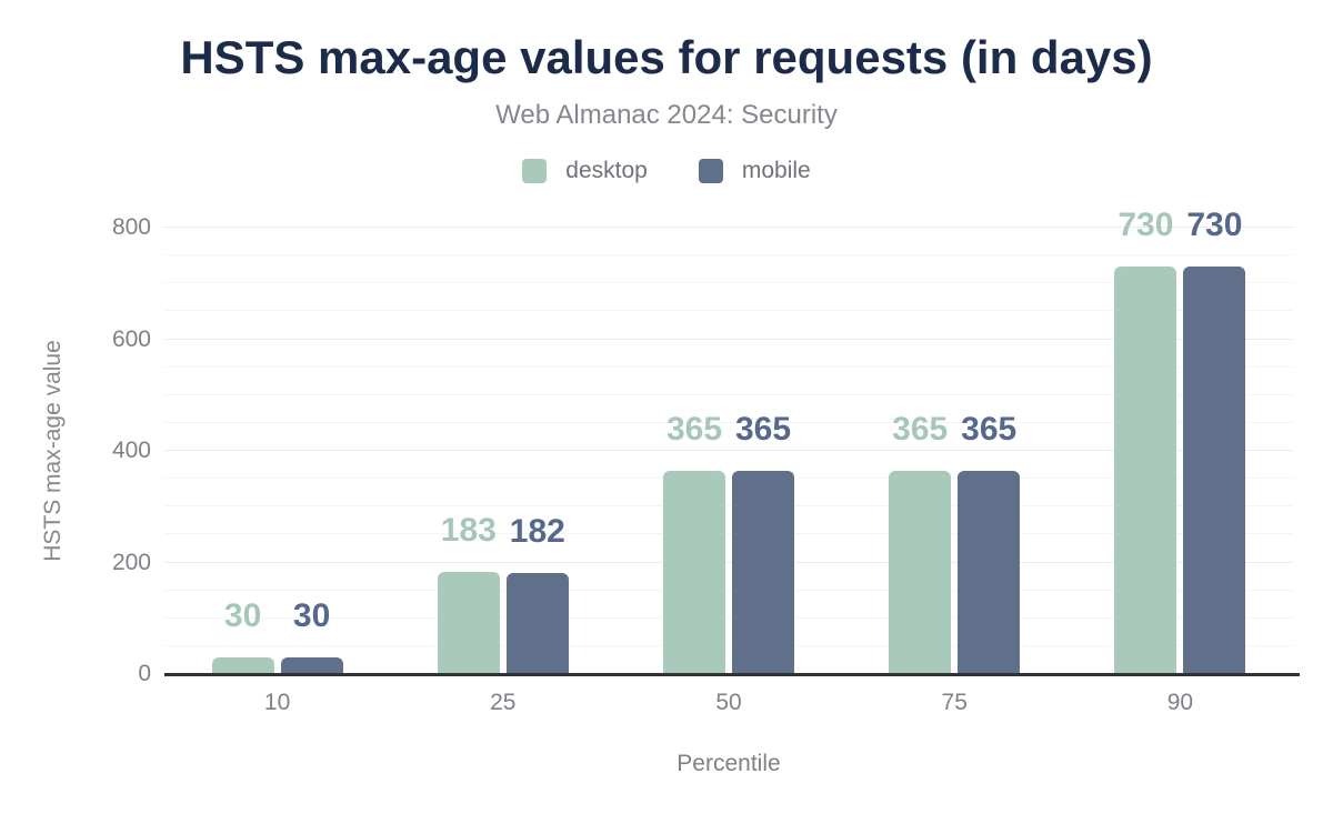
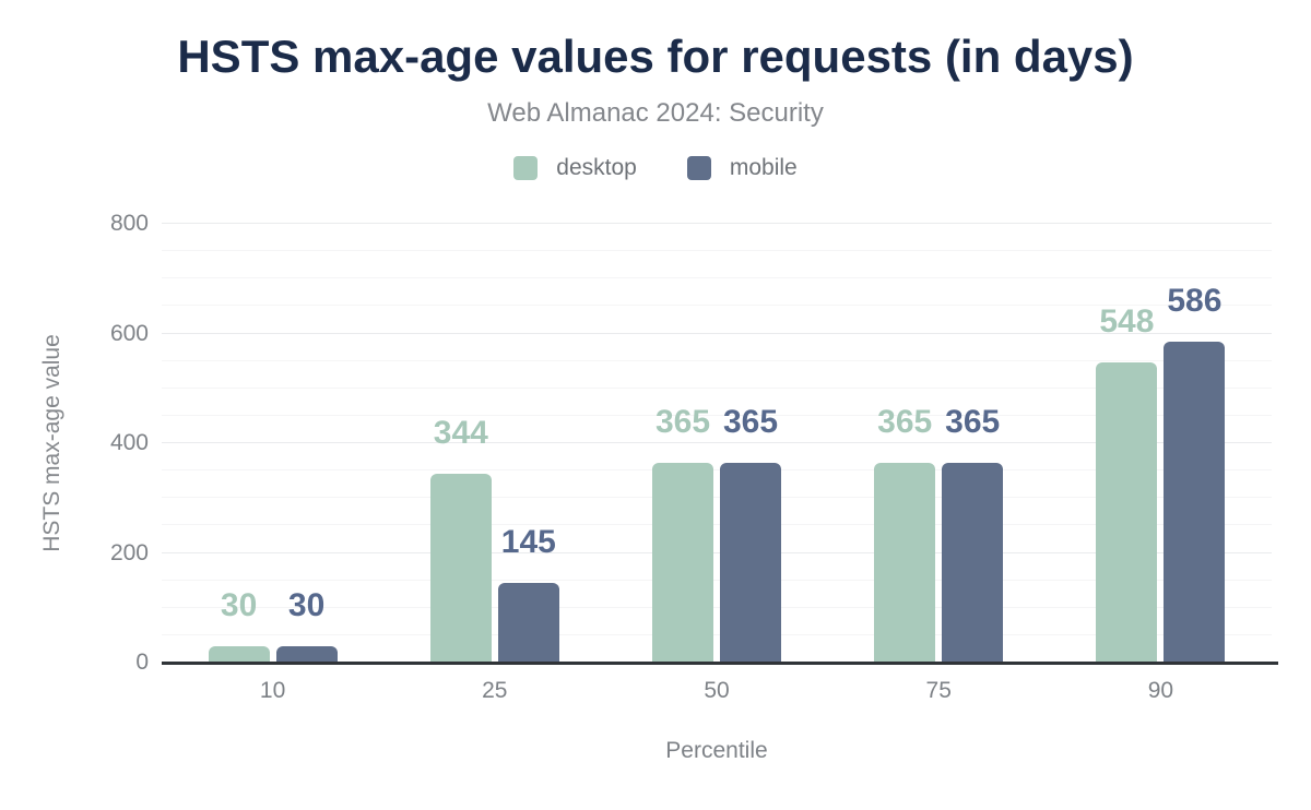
desktop/25: 183 -> 344
mobile/25: 182 -> 145
desktop/90: 730 -> 548
mobile/90: 730 -> 586
